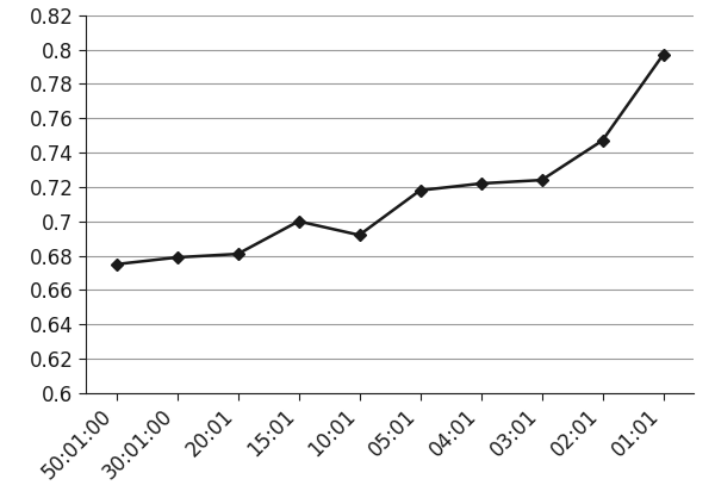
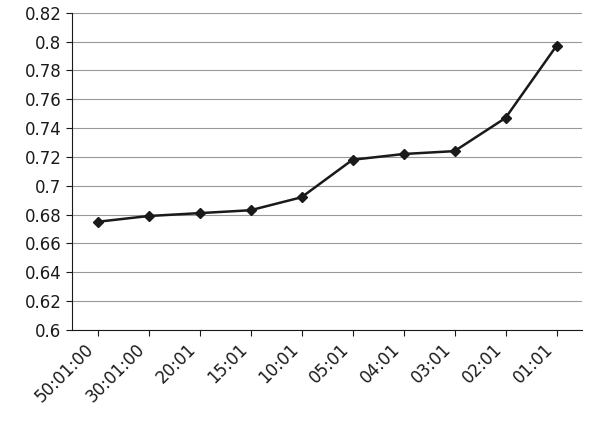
15:01: 0.700 -> 0.683
